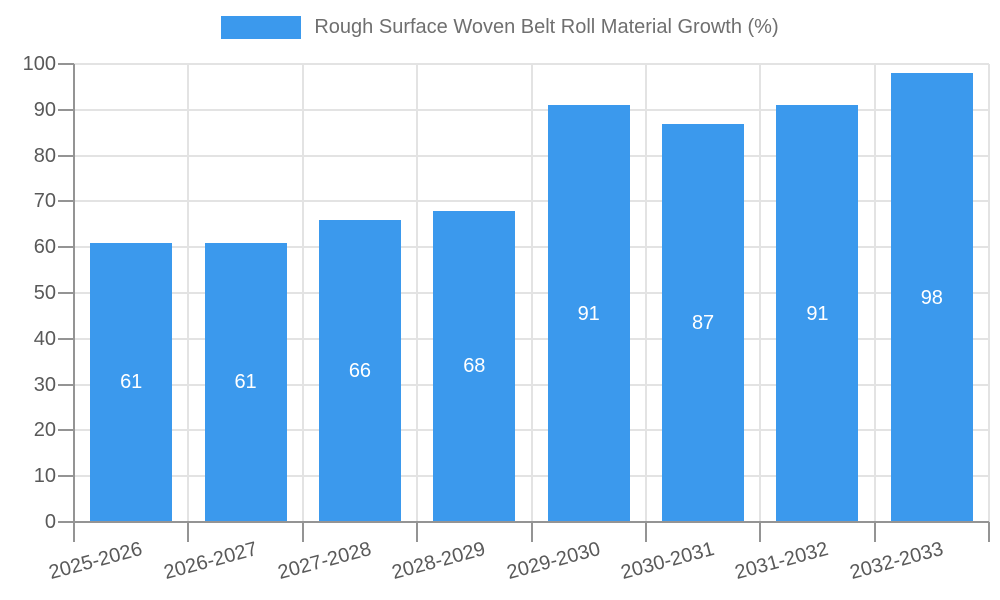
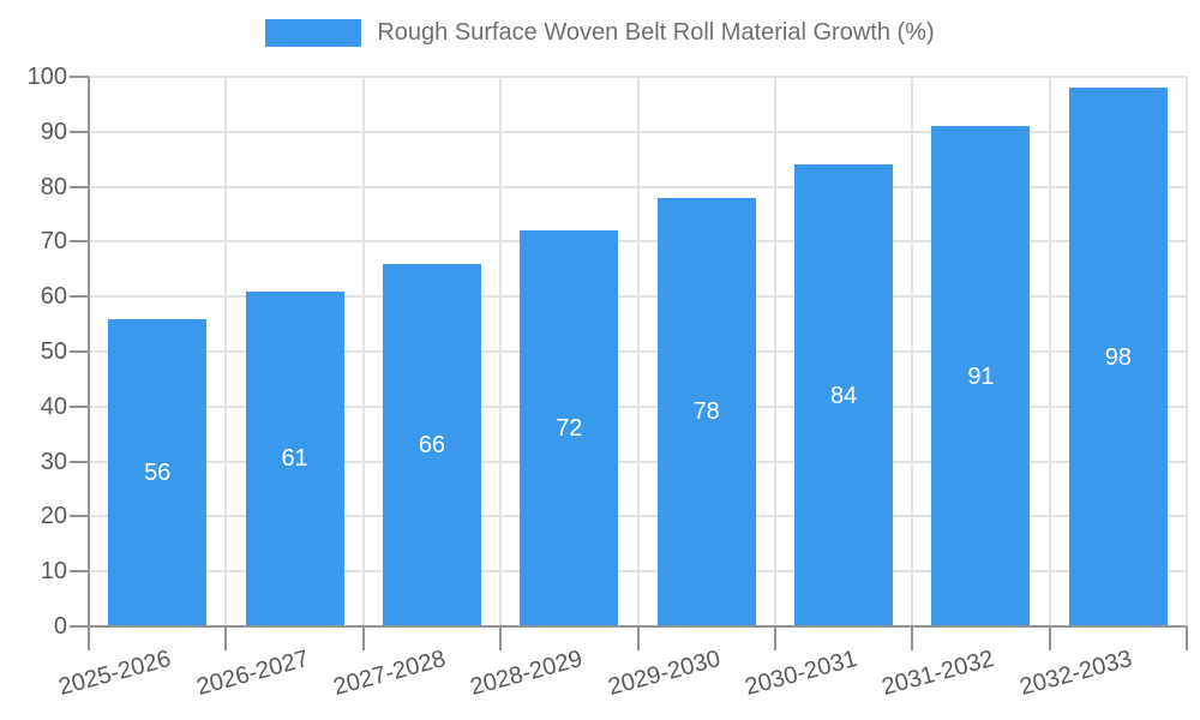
2025-2026: 61 -> 56
2028-2029: 68 -> 72
2029-2030: 91 -> 78
2030-2031: 87 -> 84
